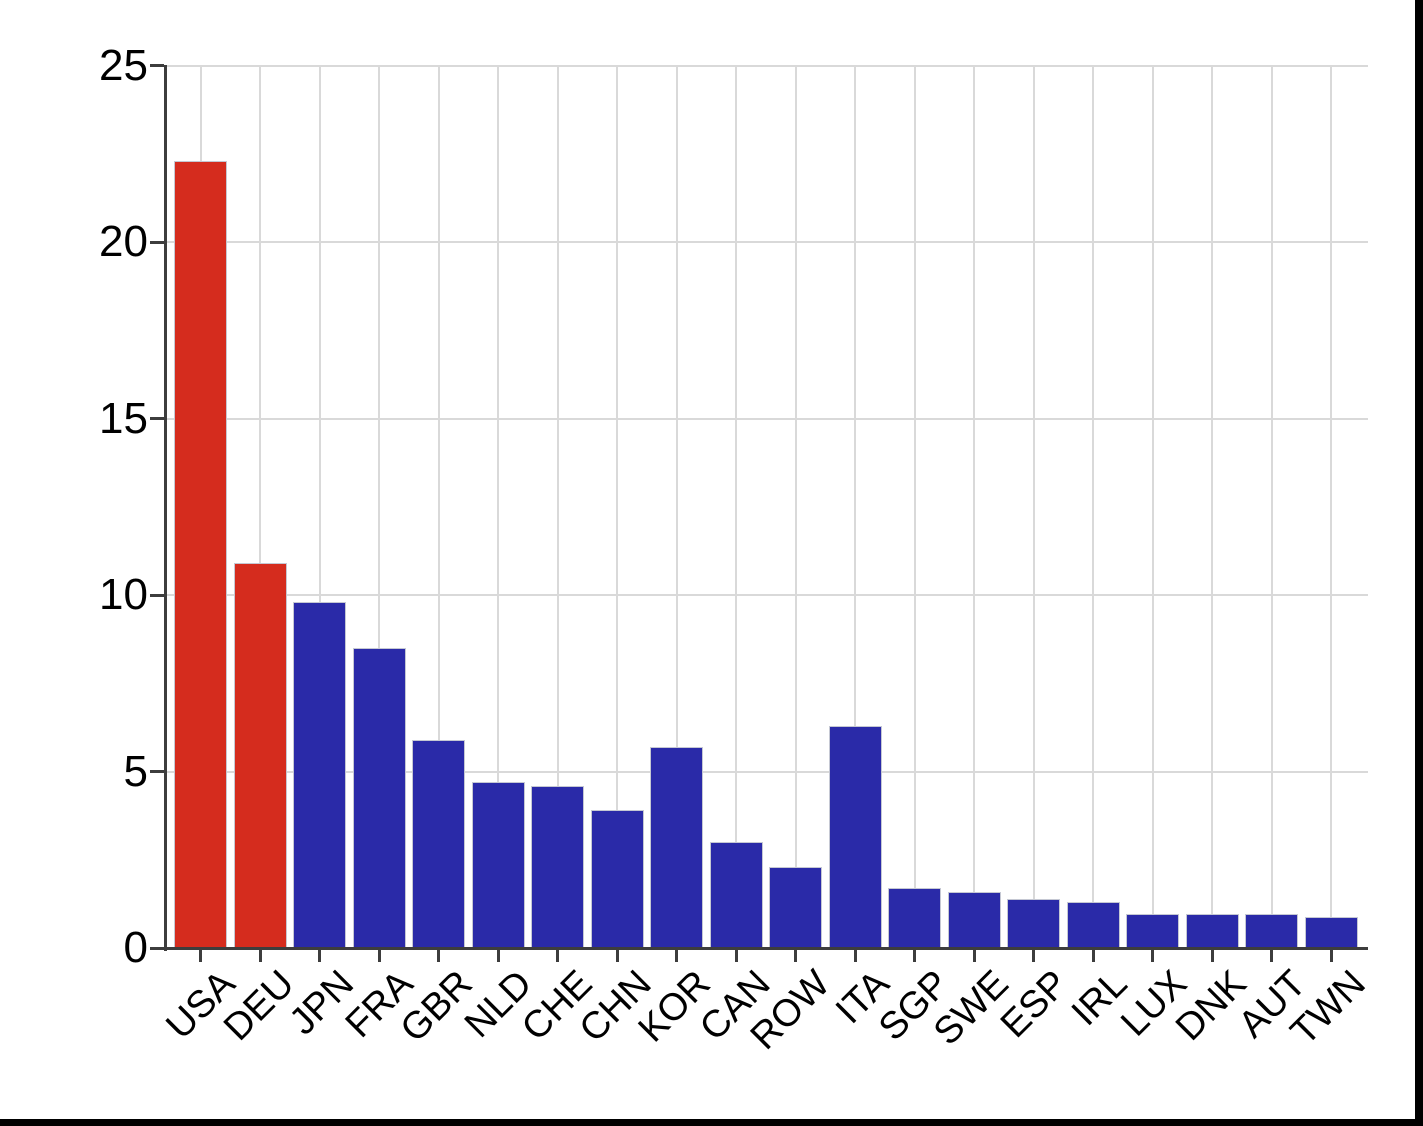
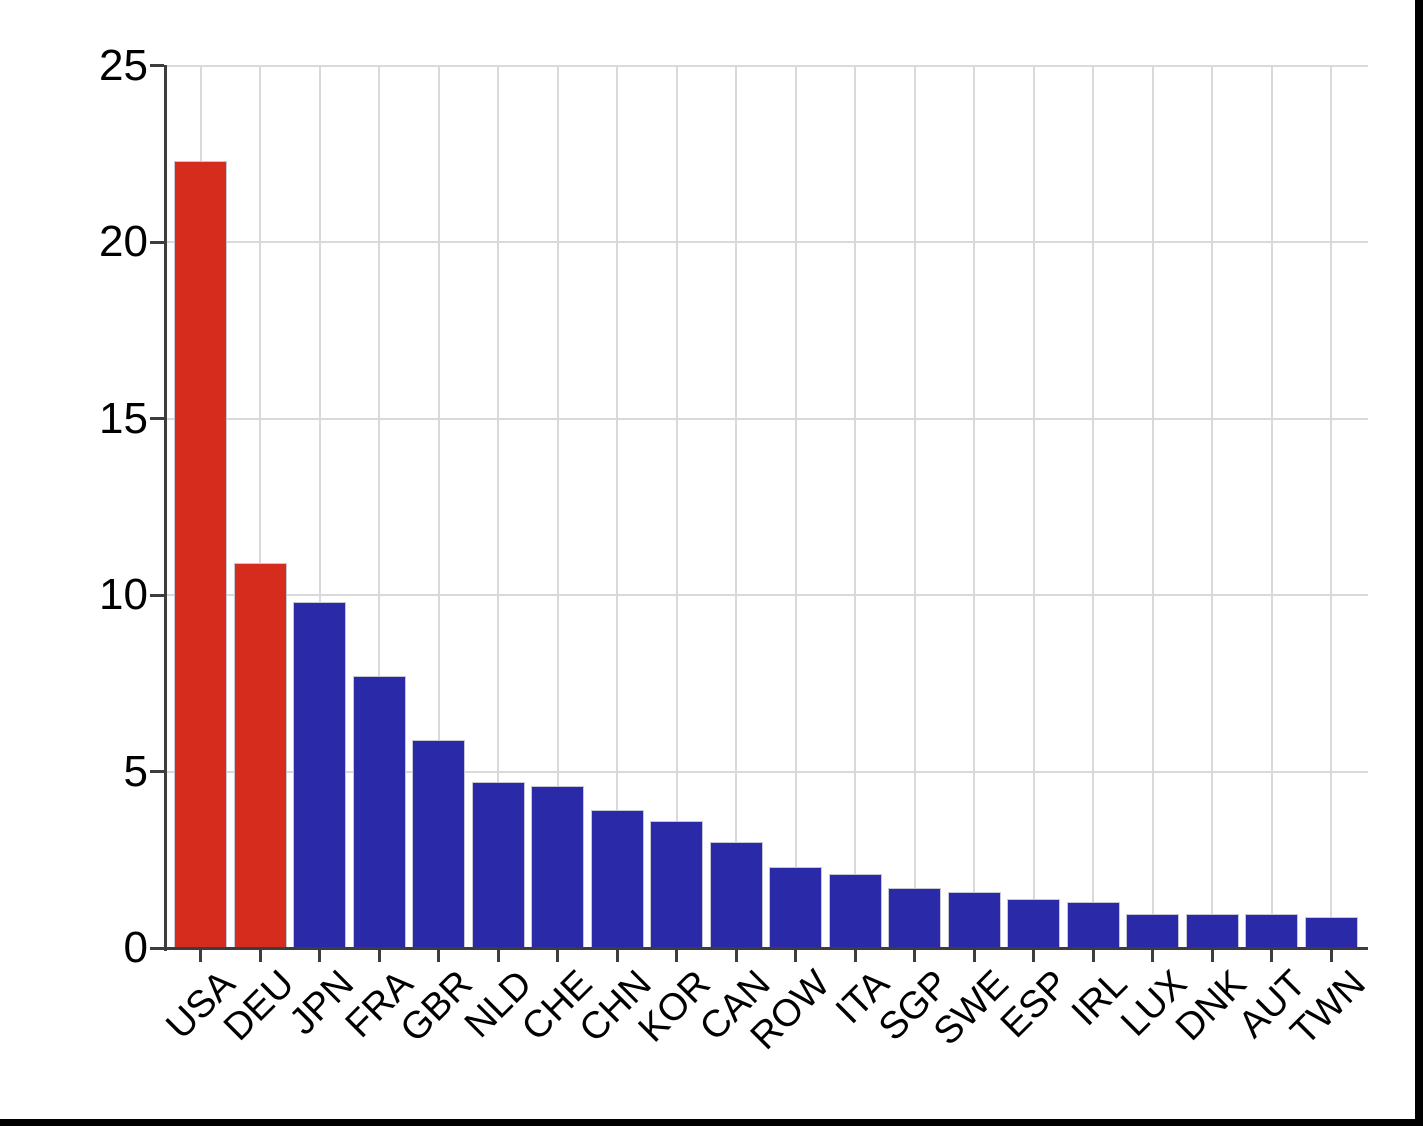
FRA: 8.5 -> 7.7
KOR: 5.7 -> 3.6
ITA: 6.3 -> 2.1
